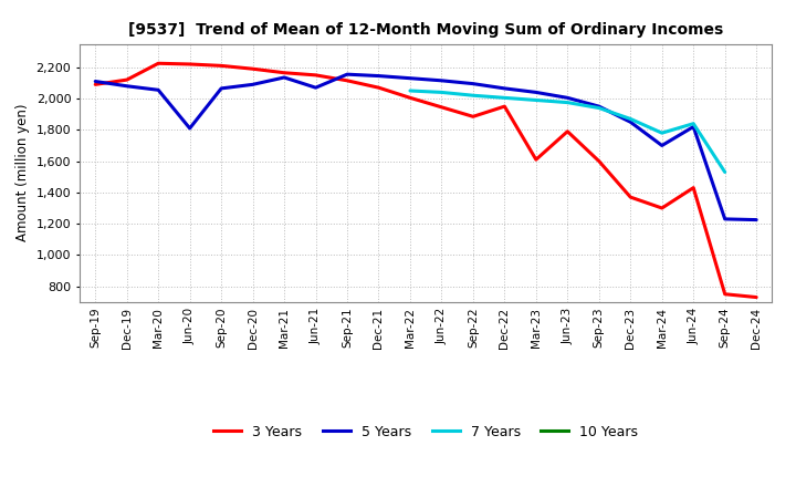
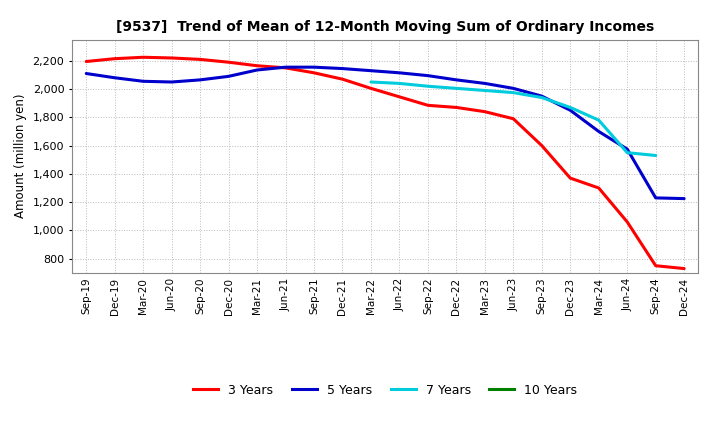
3 Years/Sep-19: 2,090 -> 2,200
3 Years/Dec-19: 2,120 -> 2,220
5 Years/Jun-20: 1,810 -> 2,050
5 Years/Jun-21: 2,070 -> 2,160
3 Years/Dec-22: 1,950 -> 1,870
3 Years/Mar-23: 1,610 -> 1,840
3 Years/Jun-24: 1,430 -> 1,060
5 Years/Jun-24: 1,820 -> 1,580
7 Years/Jun-24: 1,840 -> 1,550
